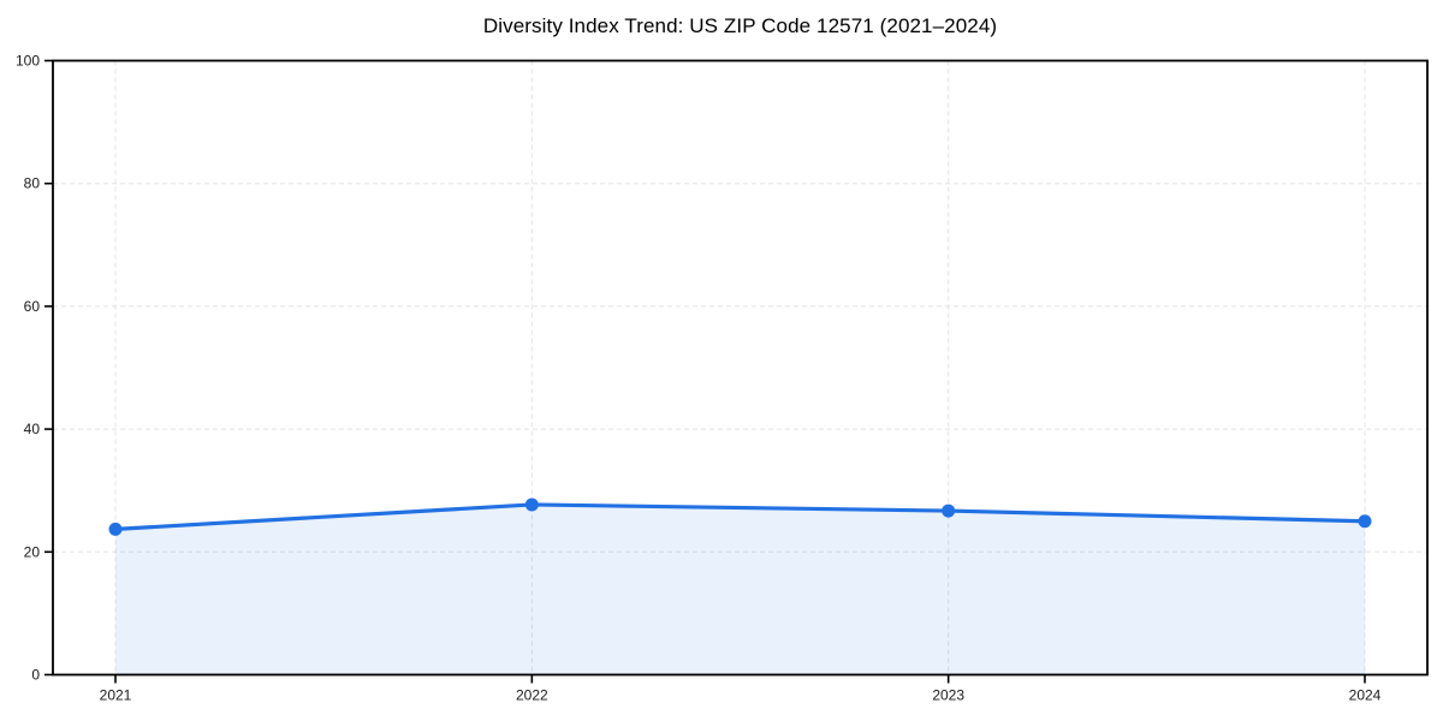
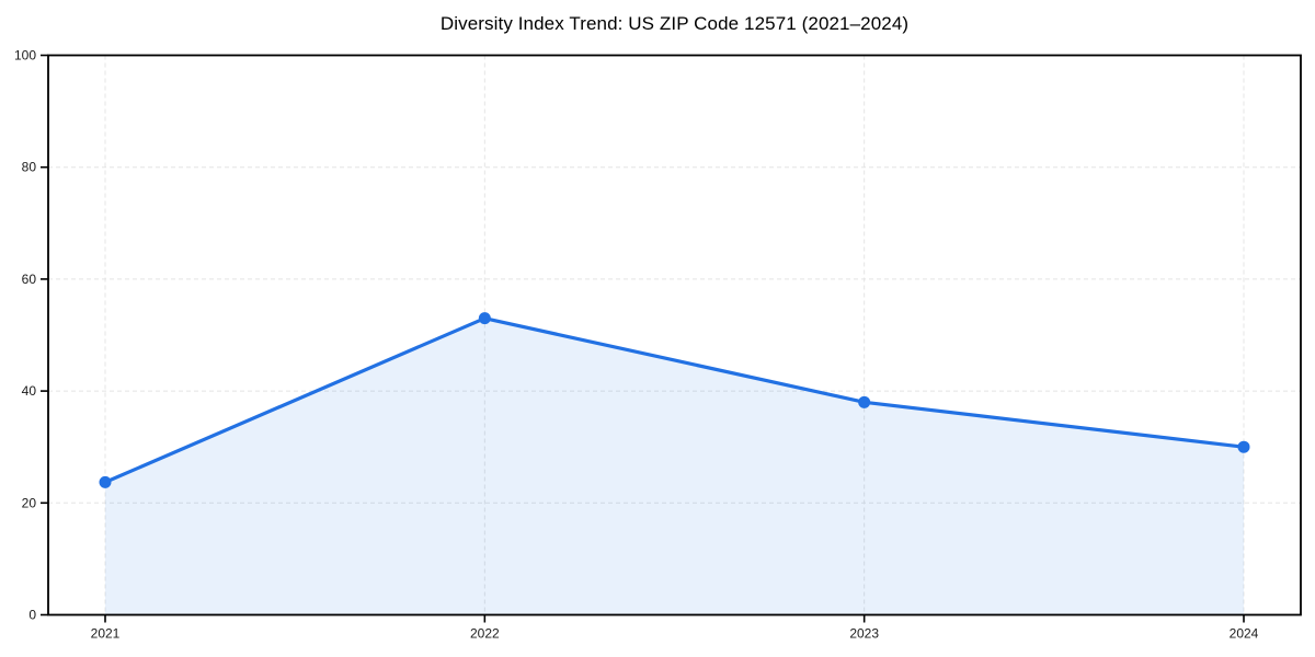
2022: 28 -> 53
2023: 27 -> 38
2024: 25 -> 30
